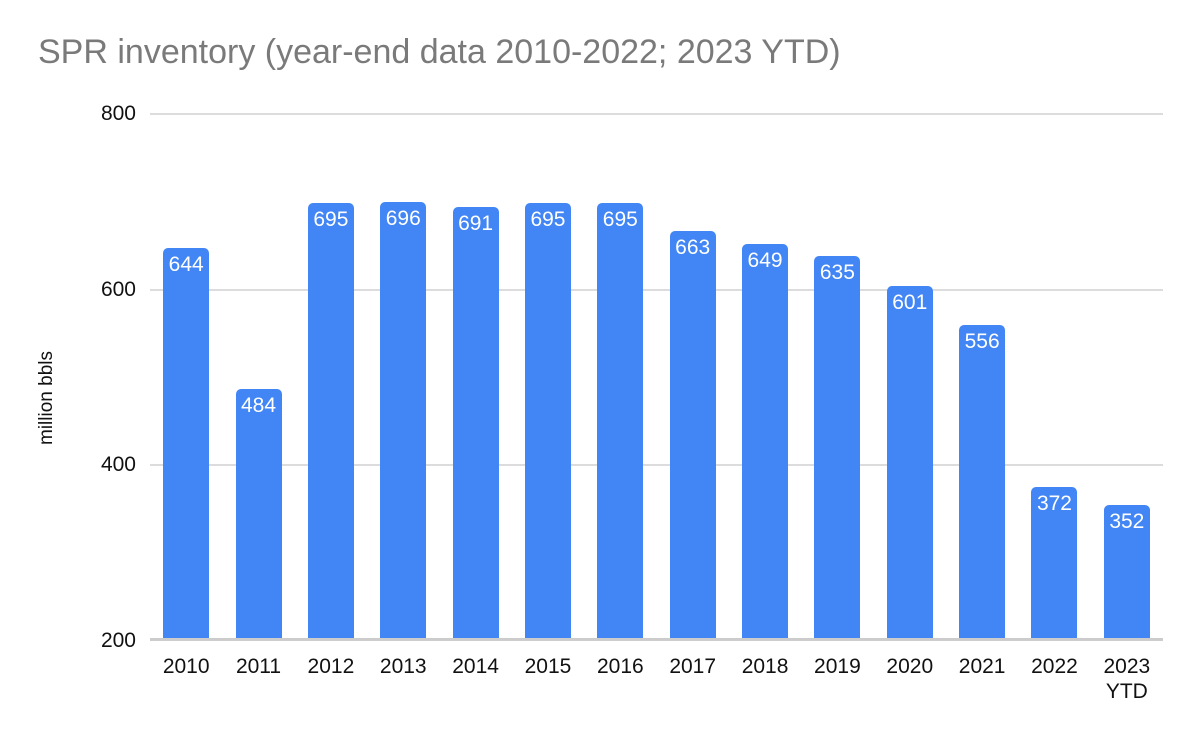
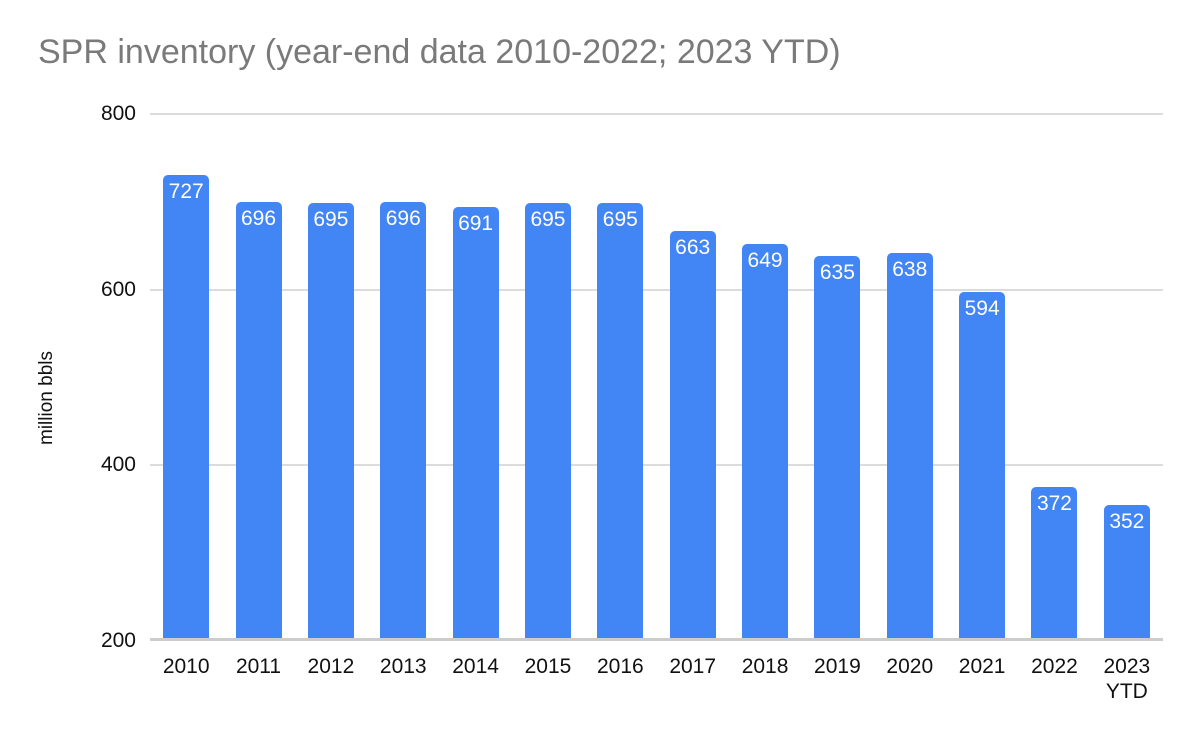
2010: 644 -> 727
2011: 484 -> 696
2020: 601 -> 638
2021: 556 -> 594
